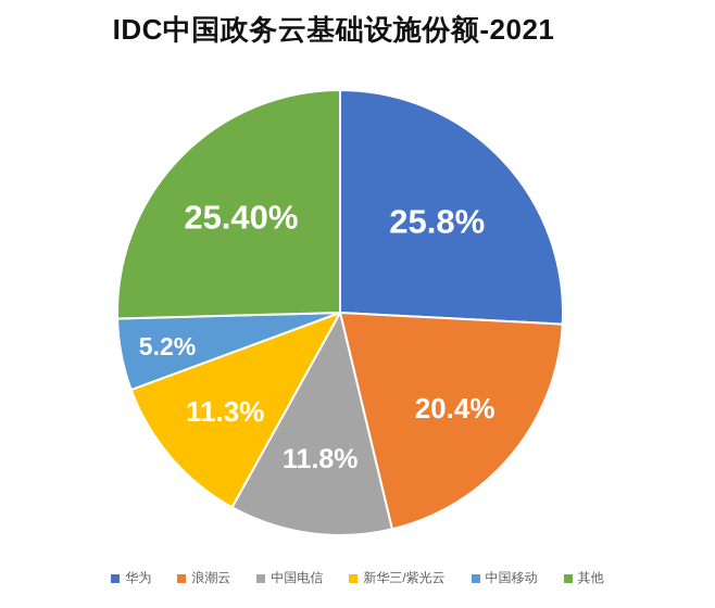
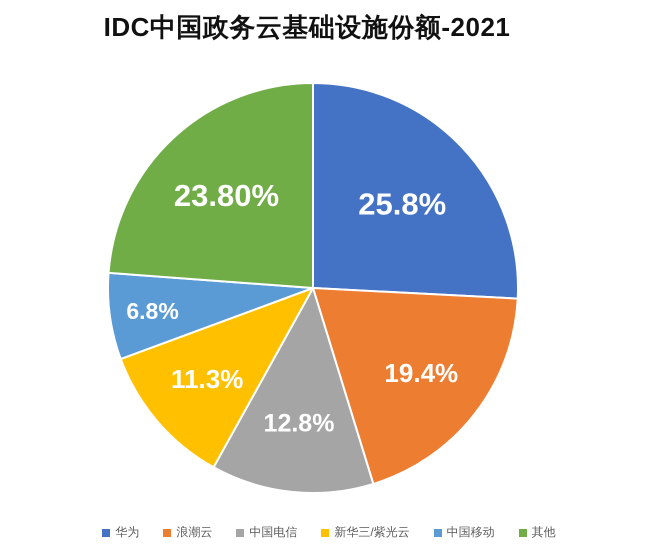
浪潮云: 20.4% -> 19.4%
中国电信: 11.8% -> 12.8%
中国移动: 5.2% -> 6.8%
其他: 25.40% -> 23.80%
